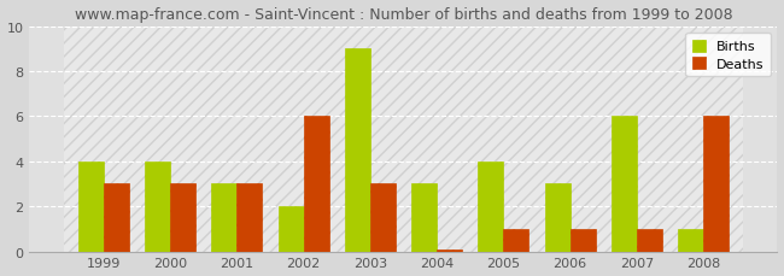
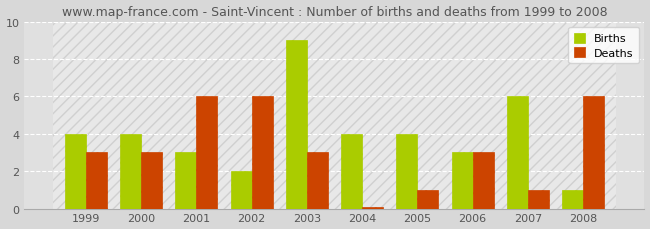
Deaths/2001: 3.0 -> 6.0
Births/2004: 3 -> 4
Deaths/2006: 1.0 -> 3.0
